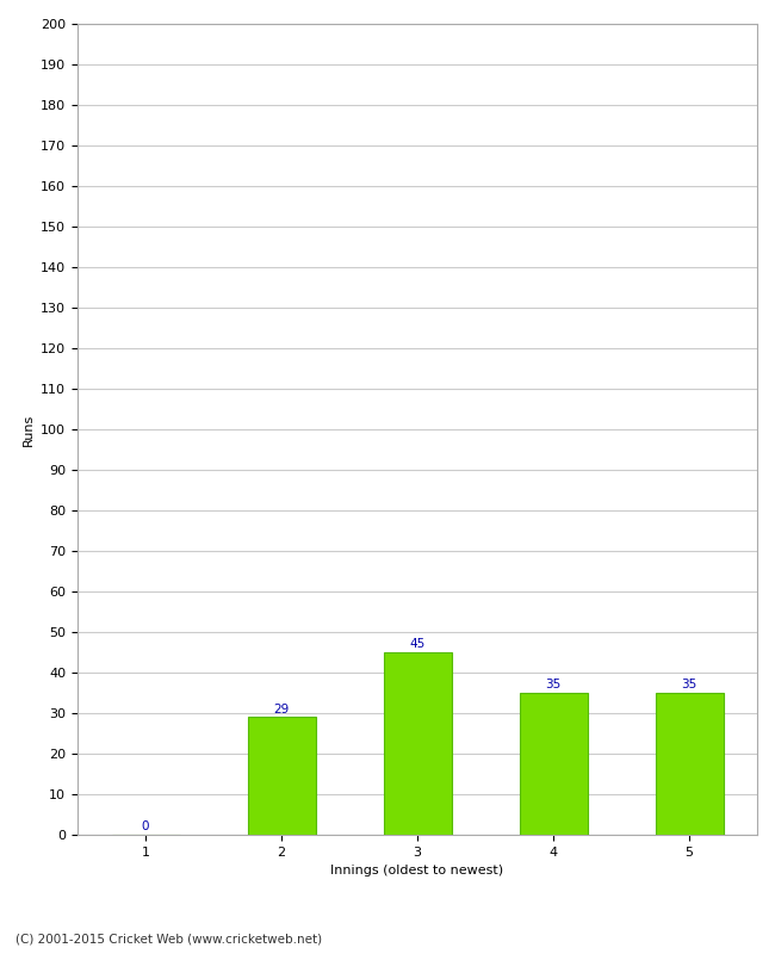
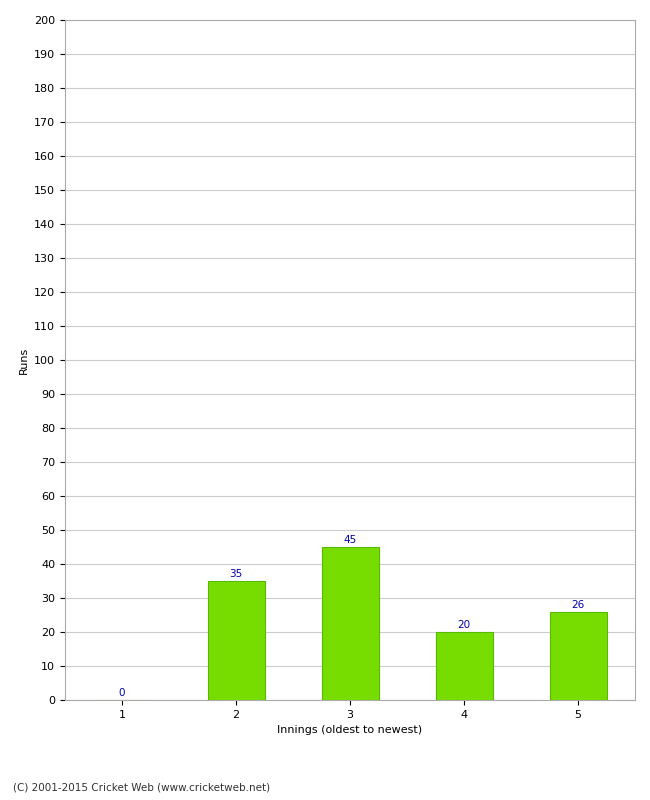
2: 29 -> 35
4: 35 -> 20
5: 35 -> 26
